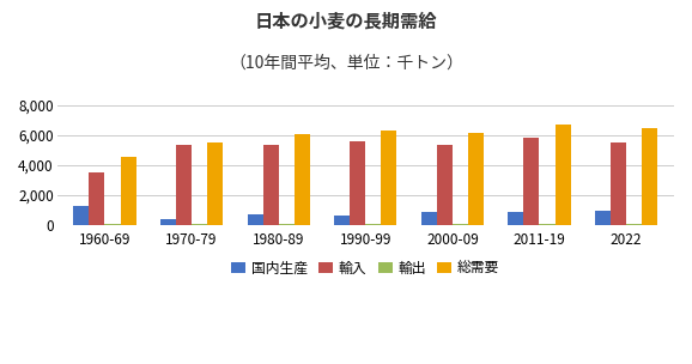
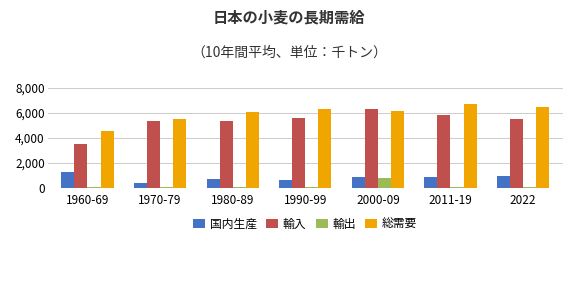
輸入/2000-09: 5,400 -> 6,300
輸出/2000-09: 0 -> 800
